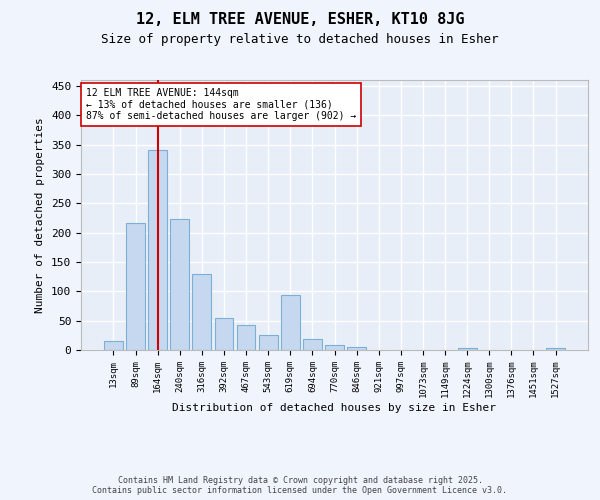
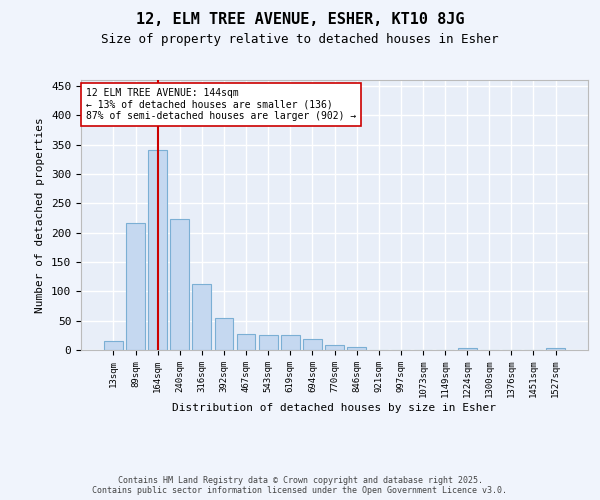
316sqm: 130 -> 113
467sqm: 42 -> 27
619sqm: 94 -> 25
